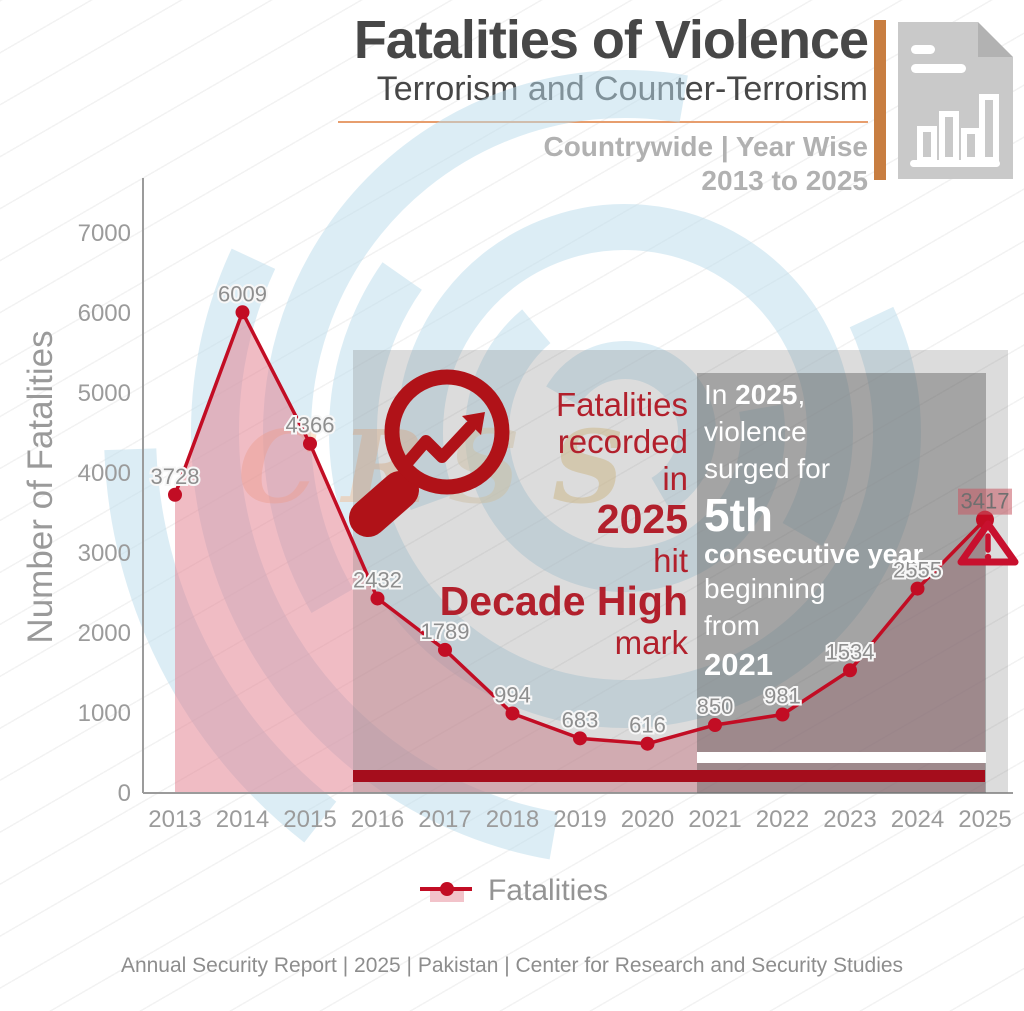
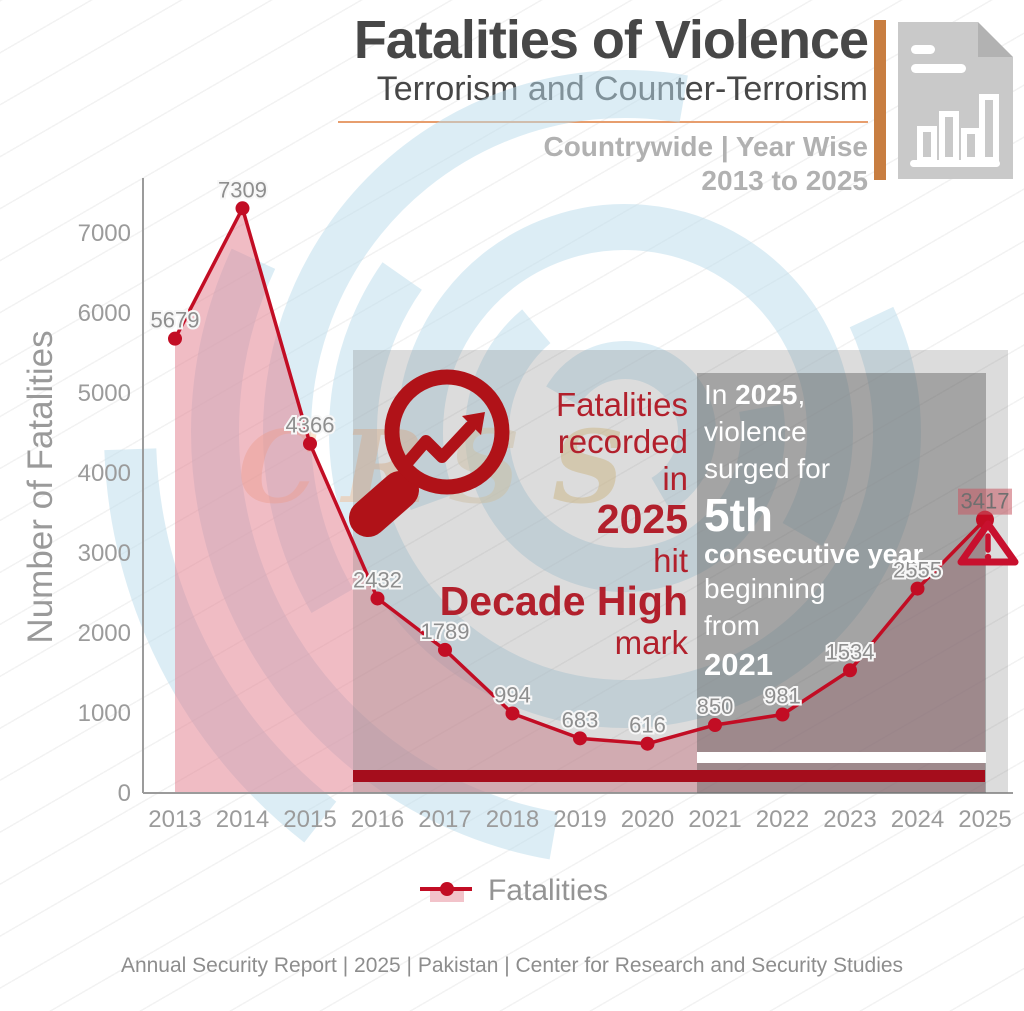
2013: 3728 -> 5679
2014: 6009 -> 7309
